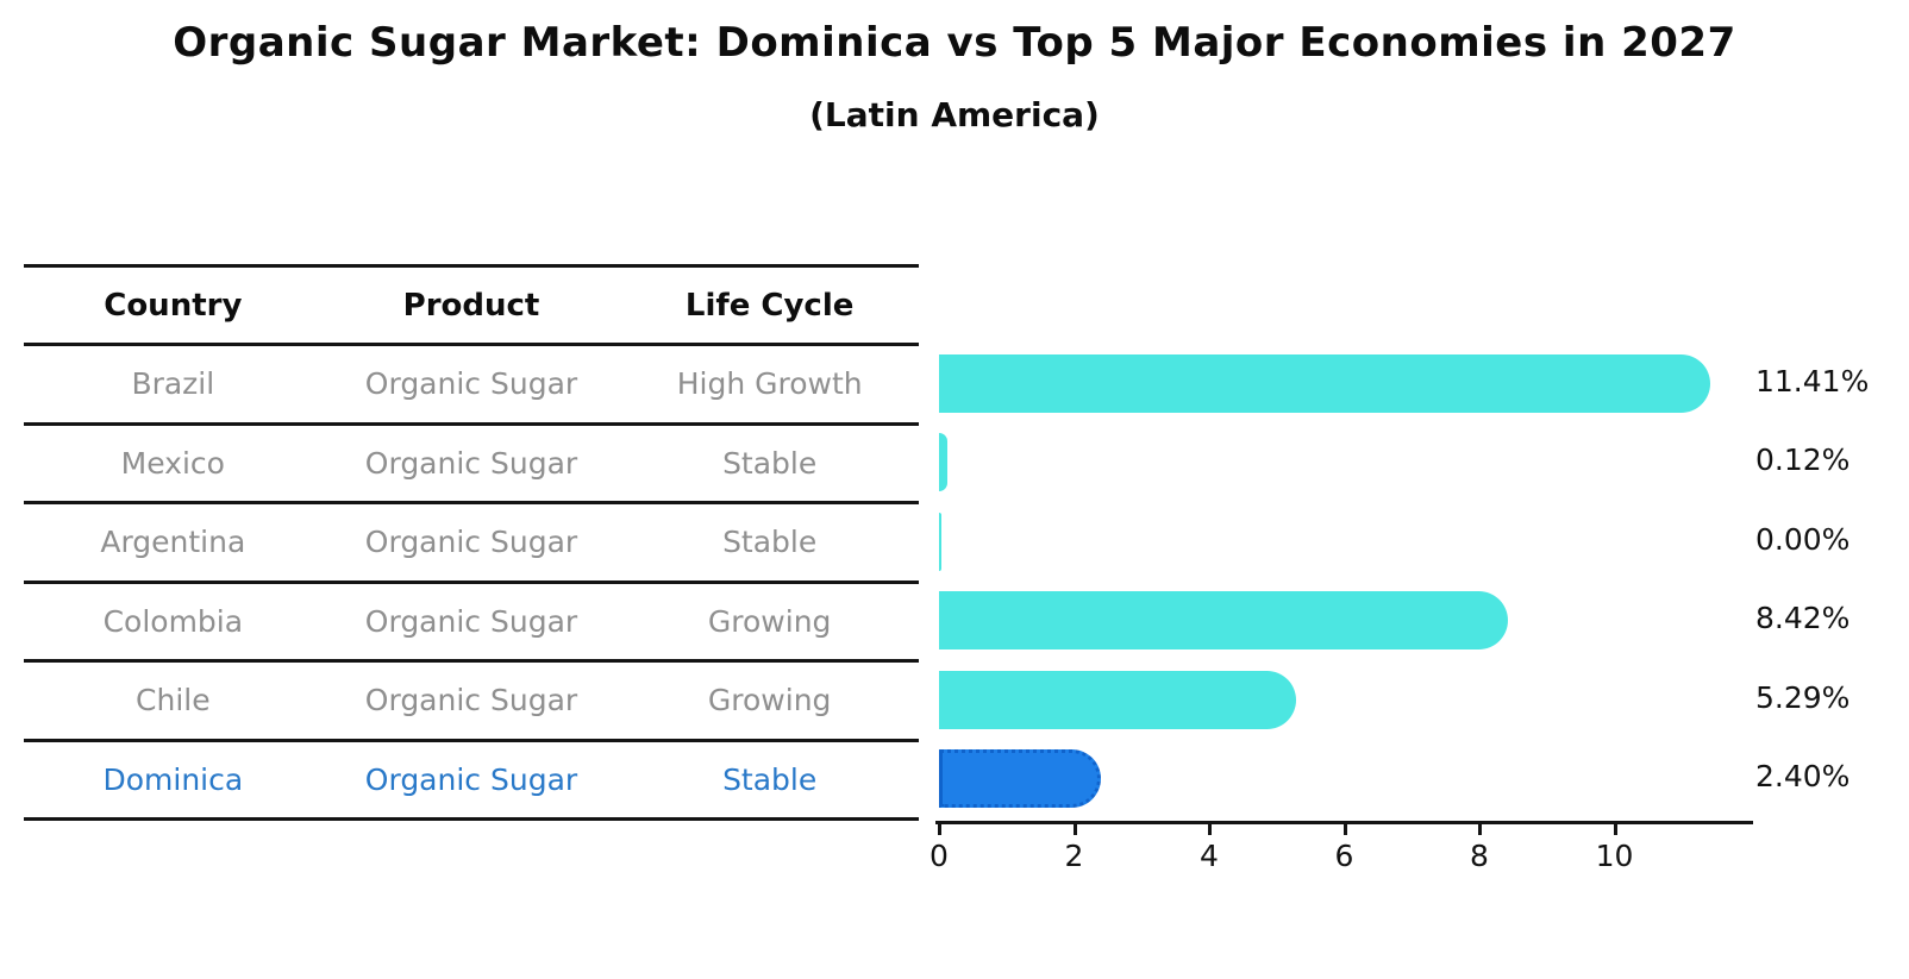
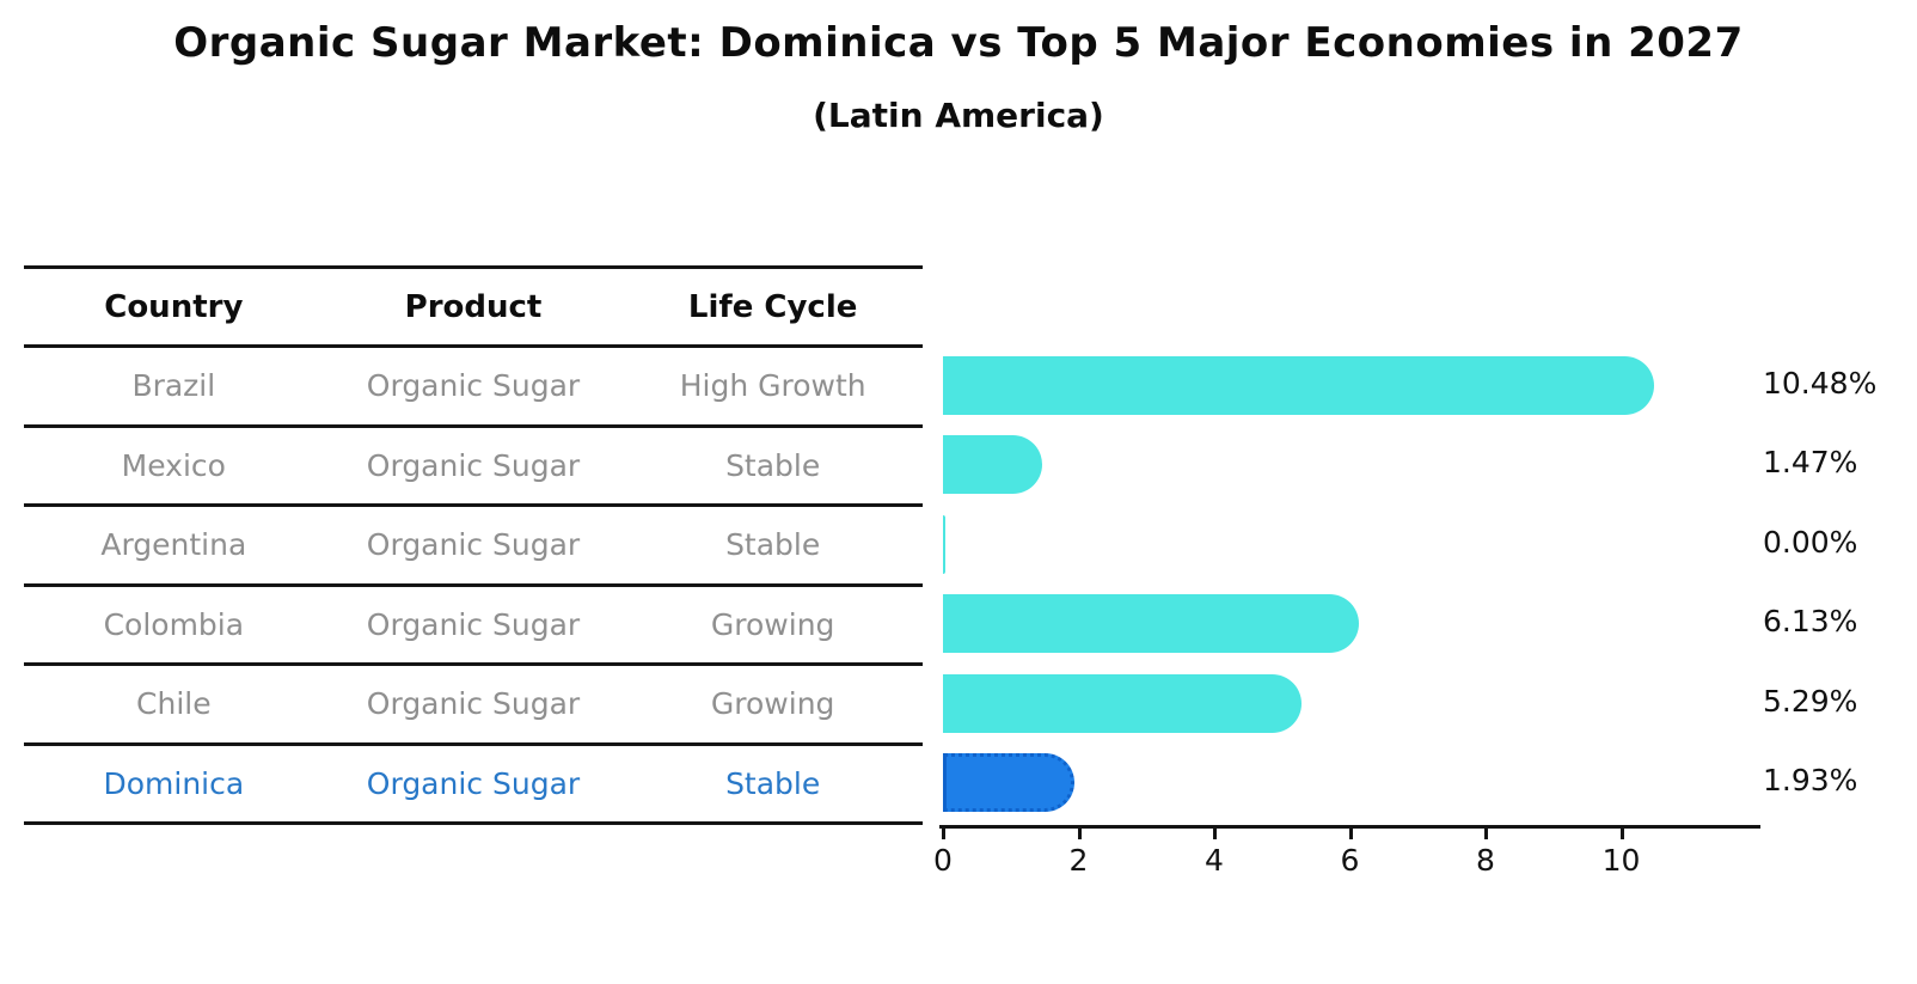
Brazil: 11.41% -> 10.48%
Mexico: 0.12% -> 1.47%
Colombia: 8.42% -> 6.13%
Dominica: 2.40% -> 1.93%
